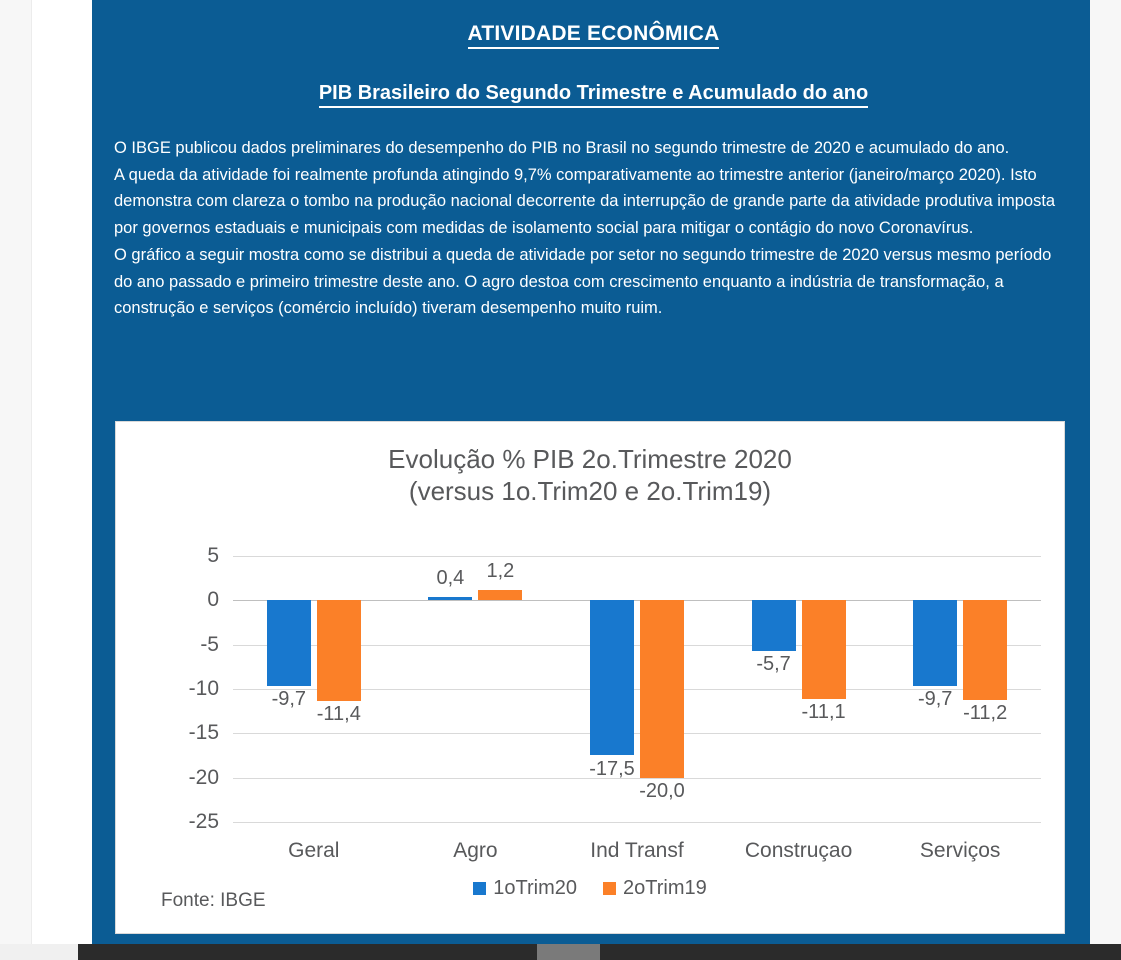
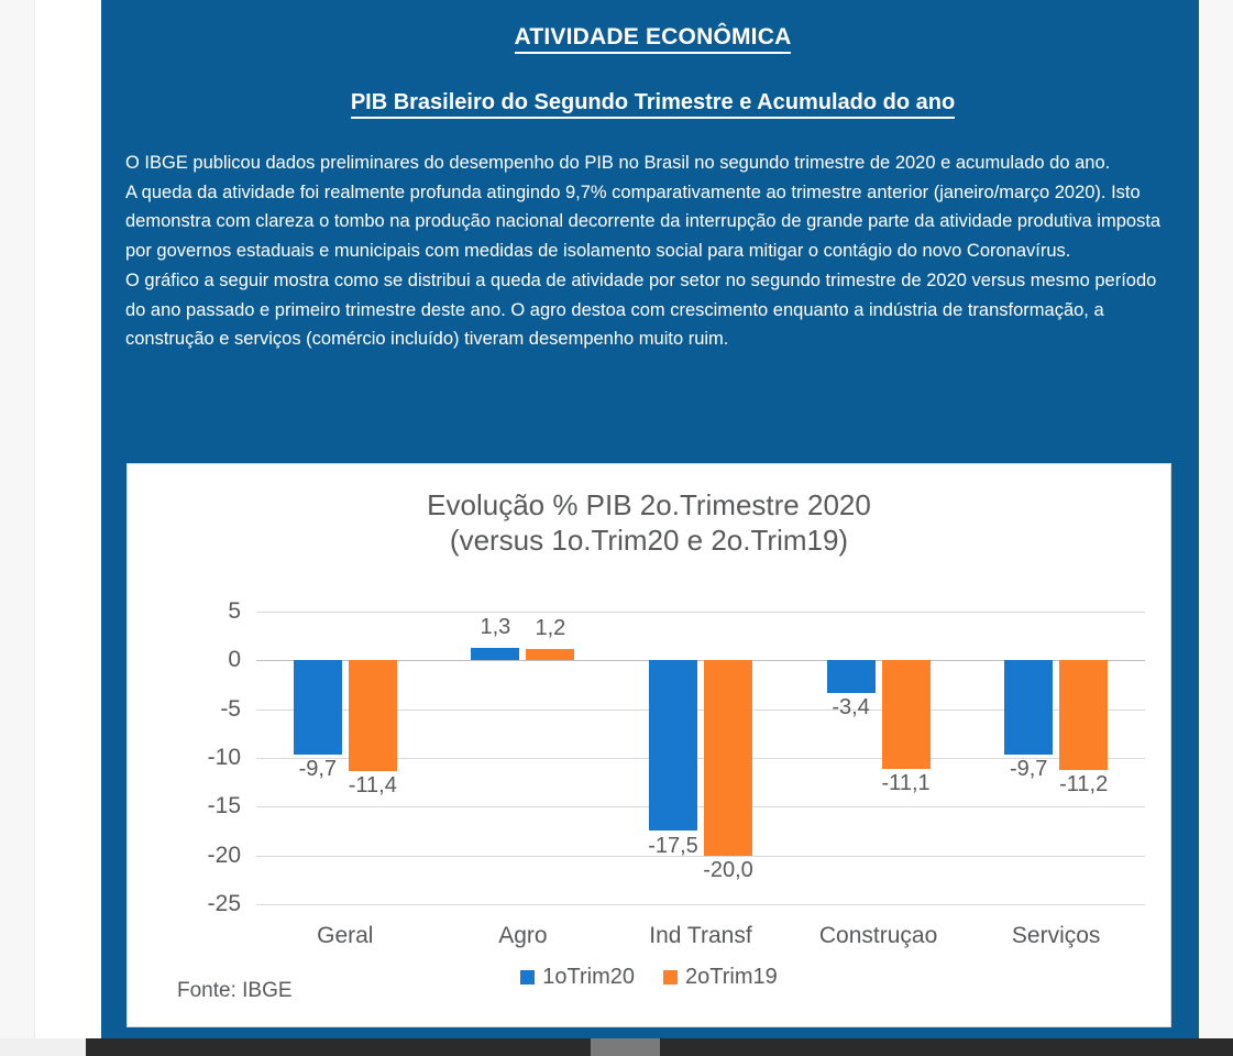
1oTrim20/Agro: 0,4 -> 1,3
1oTrim20/Construçao: -5,7 -> -3,4
